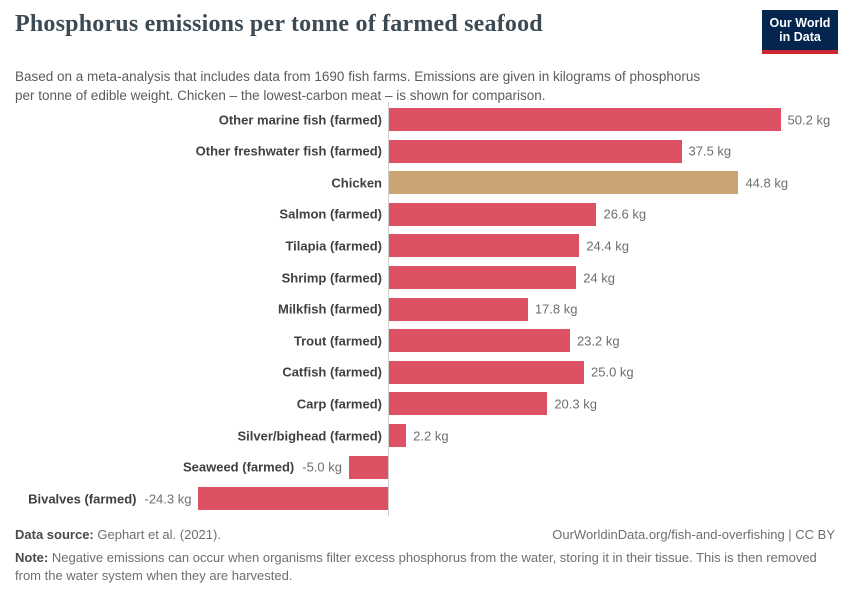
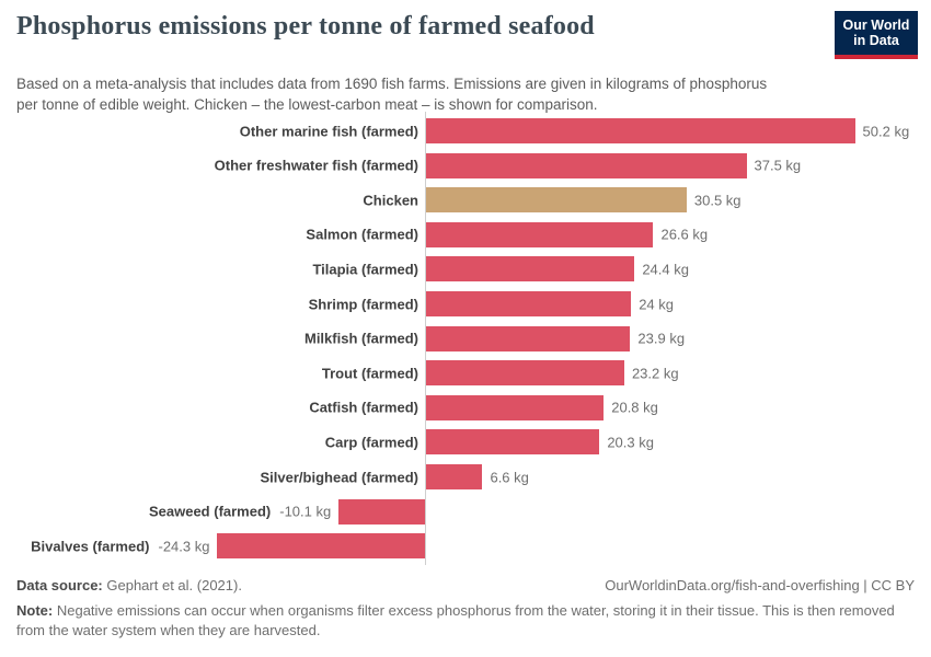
Chicken: 44.8 -> 30.5
Milkfish (farmed): 17.8 -> 23.9
Catfish (farmed): 25.0 -> 20.8
Silver/bighead (farmed): 2.2 -> 6.6
Seaweed (farmed): -5.0 -> -10.1
